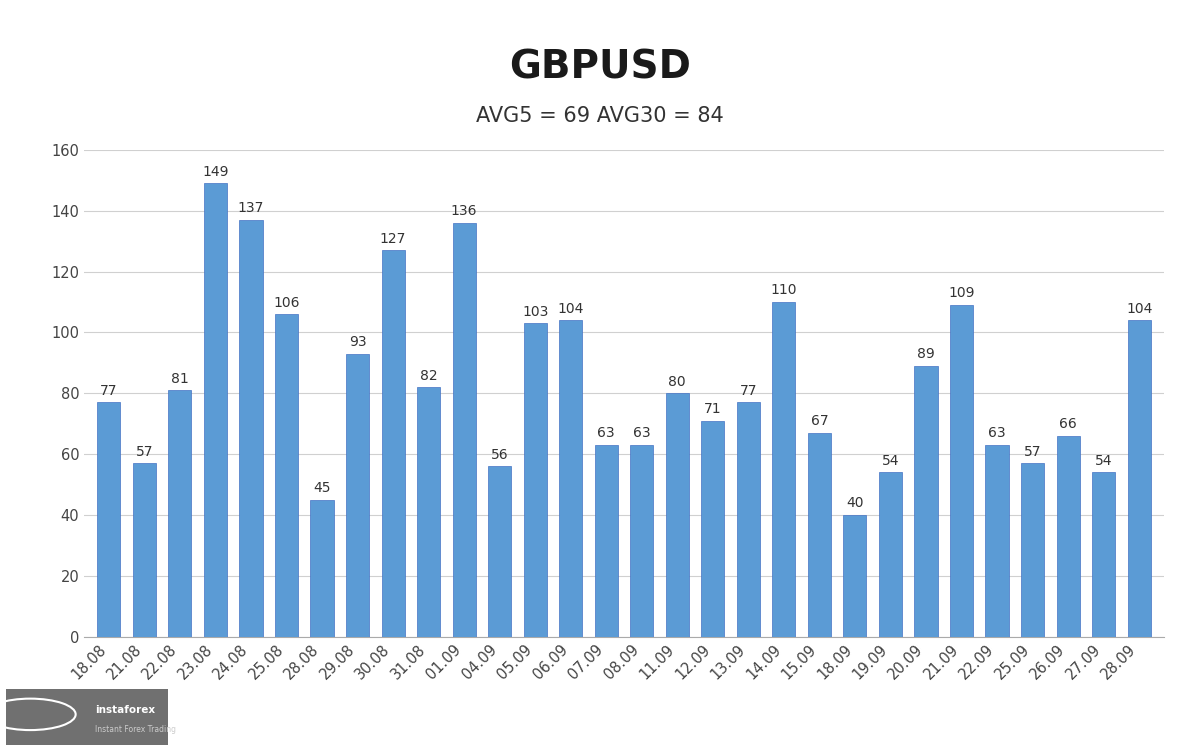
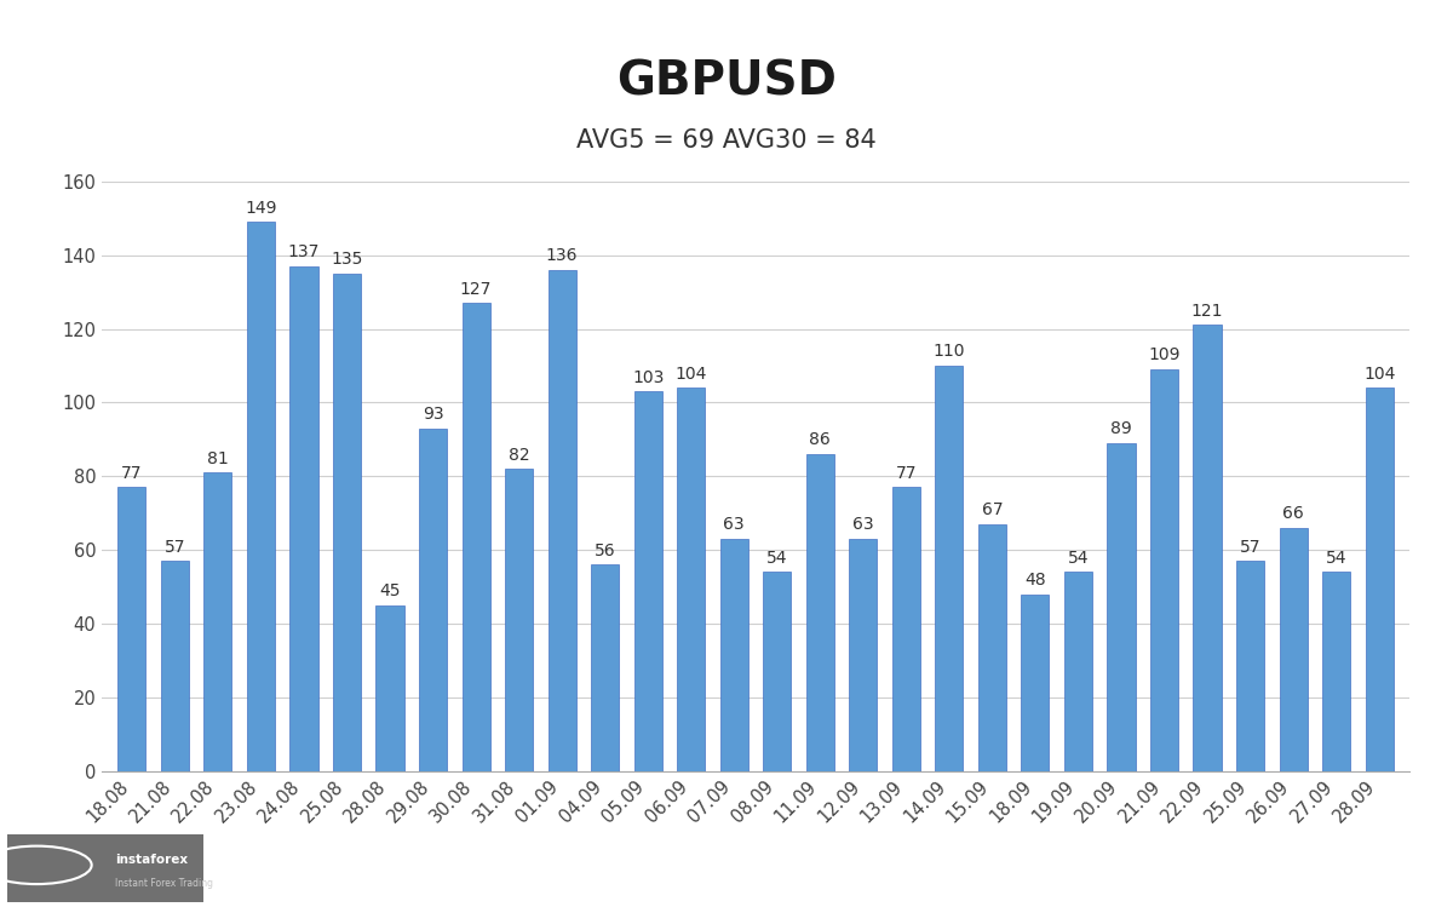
25.08: 106 -> 135
08.09: 63 -> 54
11.09: 80 -> 86
12.09: 71 -> 63
18.09: 40 -> 48
22.09: 63 -> 121
